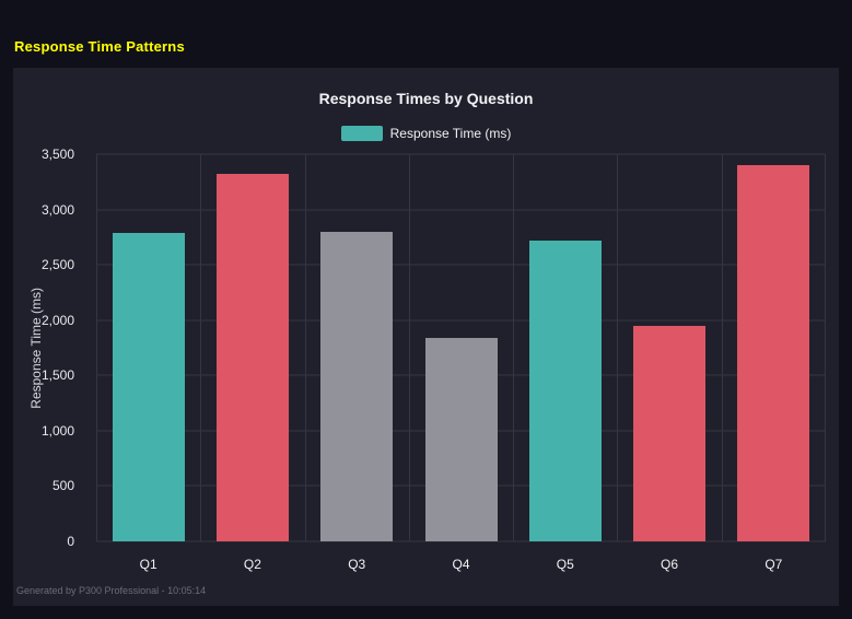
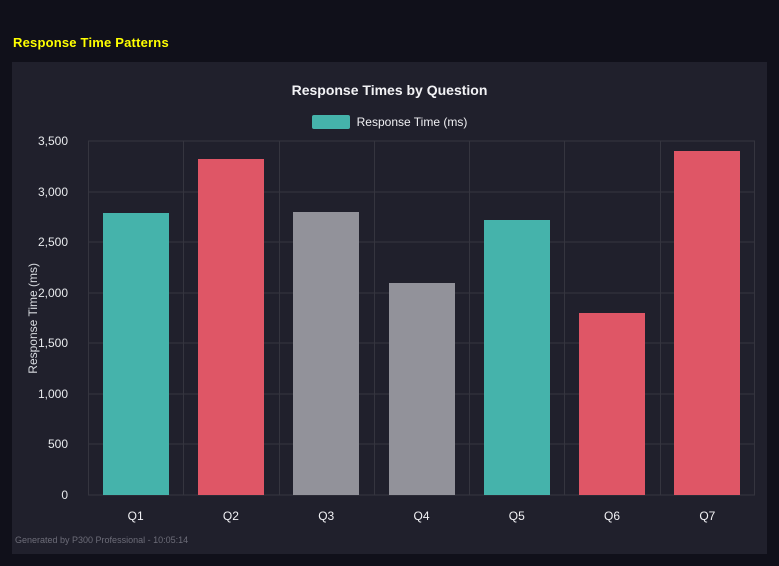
Q4: 1840 -> 2100
Q6: 1950 -> 1800
